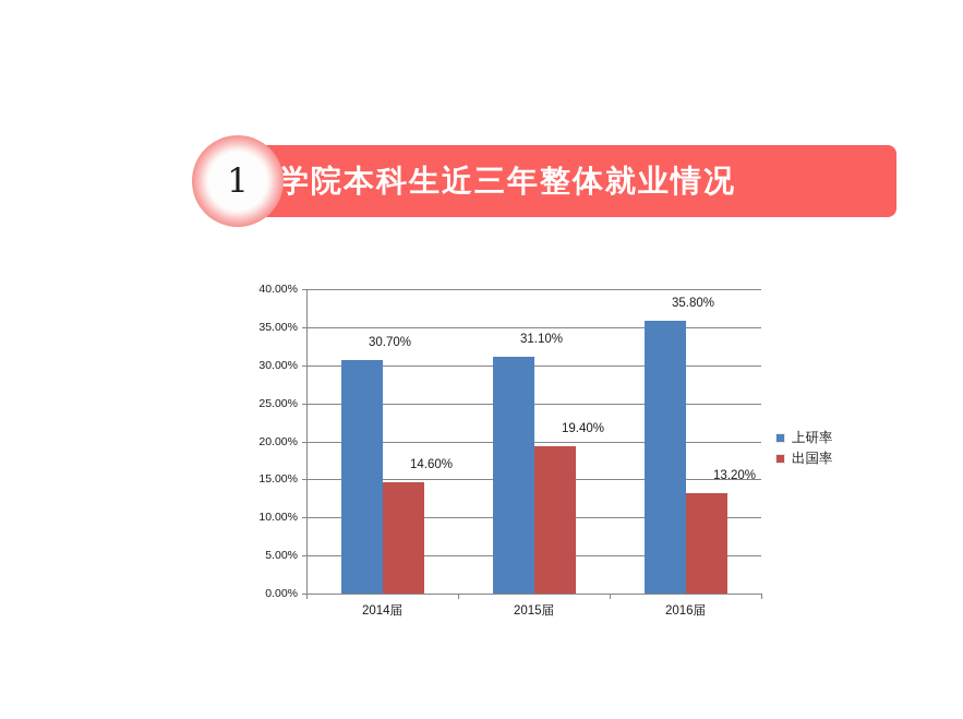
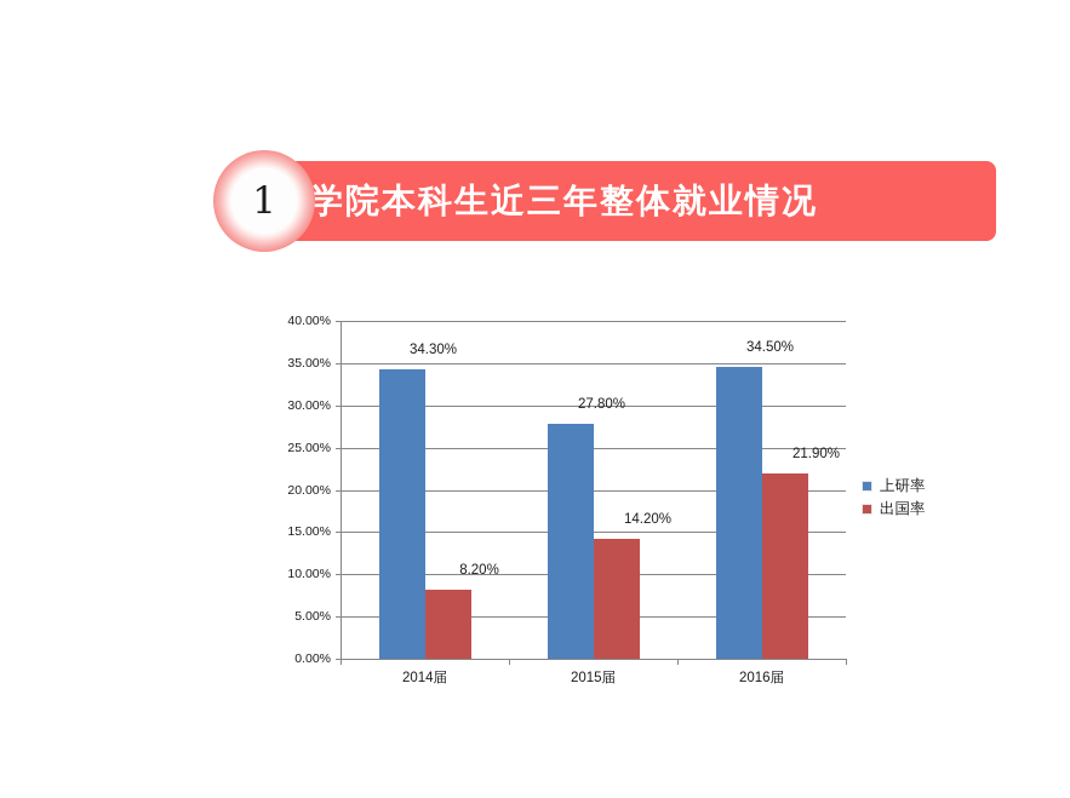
上研率/2014届: 30.70% -> 34.30%
出国率/2014届: 14.60% -> 8.20%
上研率/2015届: 31.10% -> 27.80%
出国率/2015届: 19.40% -> 14.20%
上研率/2016届: 35.80% -> 34.50%
出国率/2016届: 13.20% -> 21.90%
